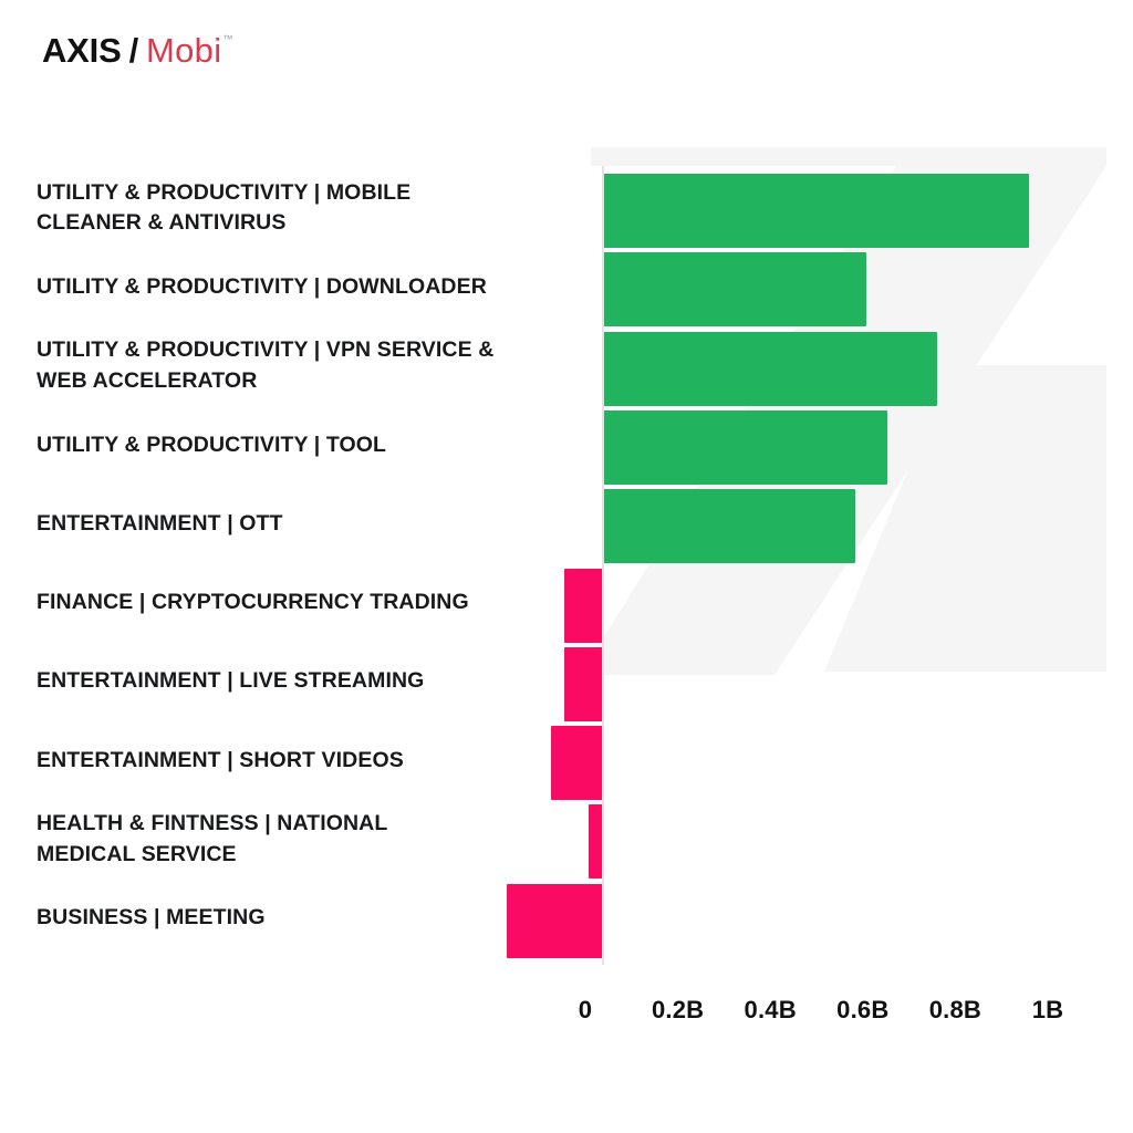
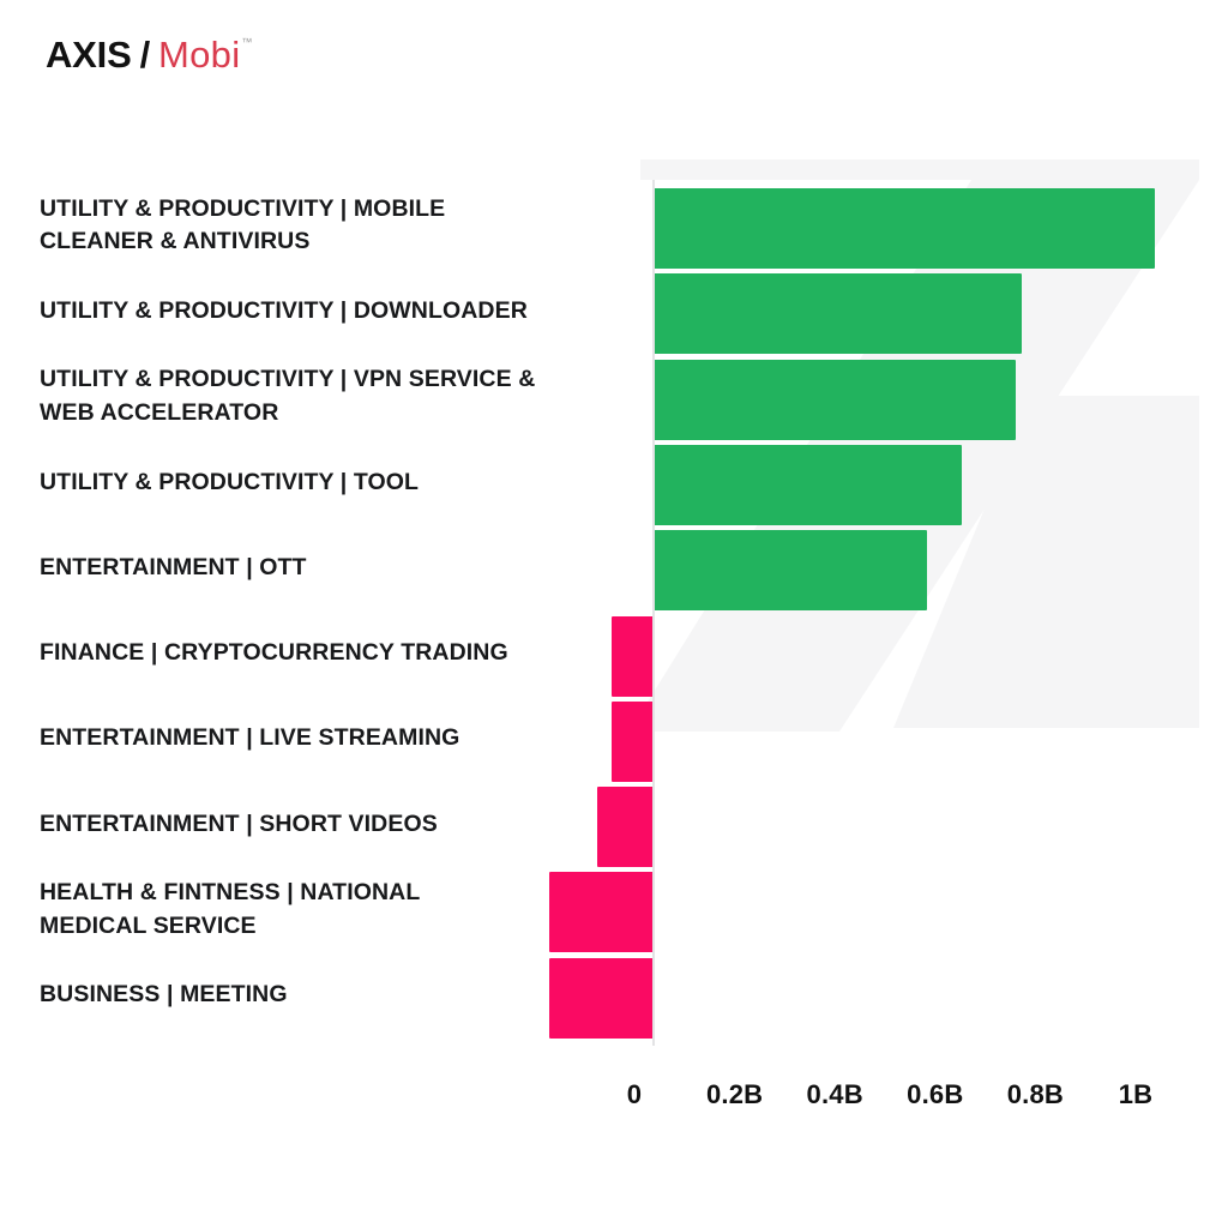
UTILITY & PRODUCTIVITY | MOBILE CLEANER & ANTIVIRUS: 0.92B -> 1.00B
UTILITY & PRODUCTIVITY | DOWNLOADER: 0.57B -> 0.73B
HEALTH & FINTNESS | NATIONAL MEDICAL SERVICE: -0.03B -> -0.21B
